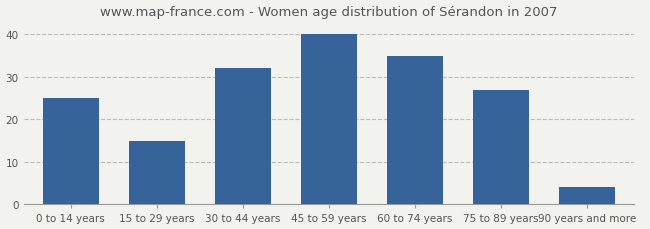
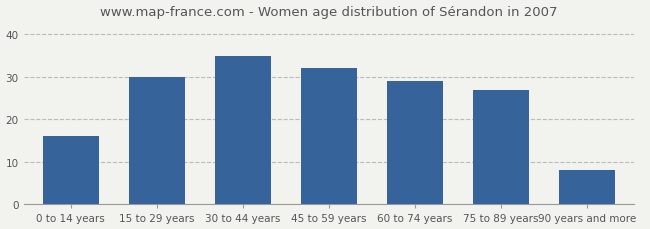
0 to 14 years: 25 -> 16
15 to 29 years: 15 -> 30
30 to 44 years: 32 -> 35
45 to 59 years: 40 -> 32
60 to 74 years: 35 -> 29
90 years and more: 4 -> 8
